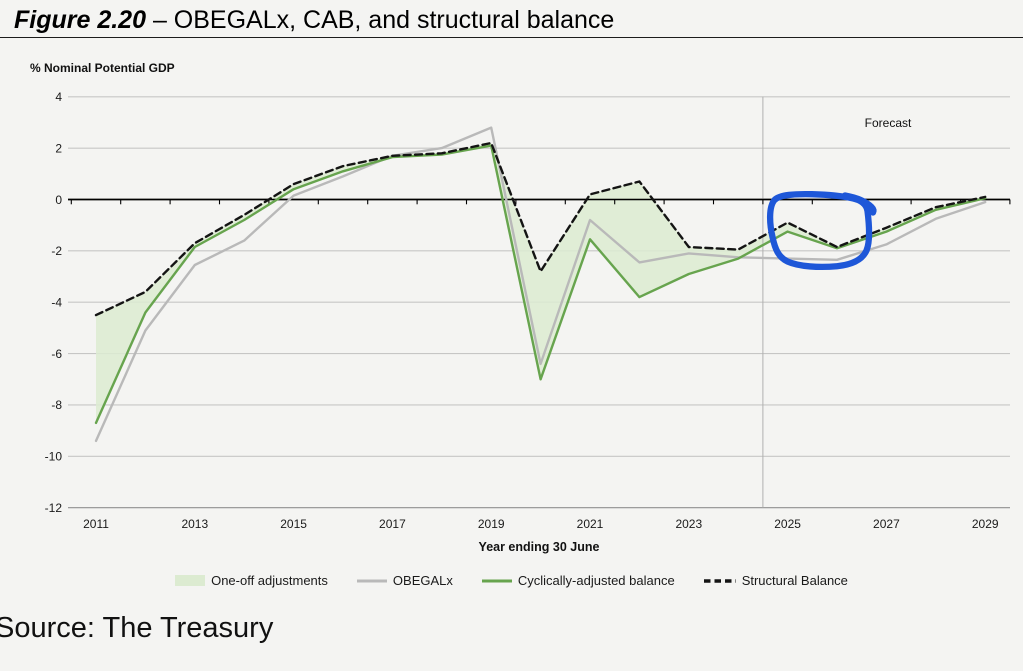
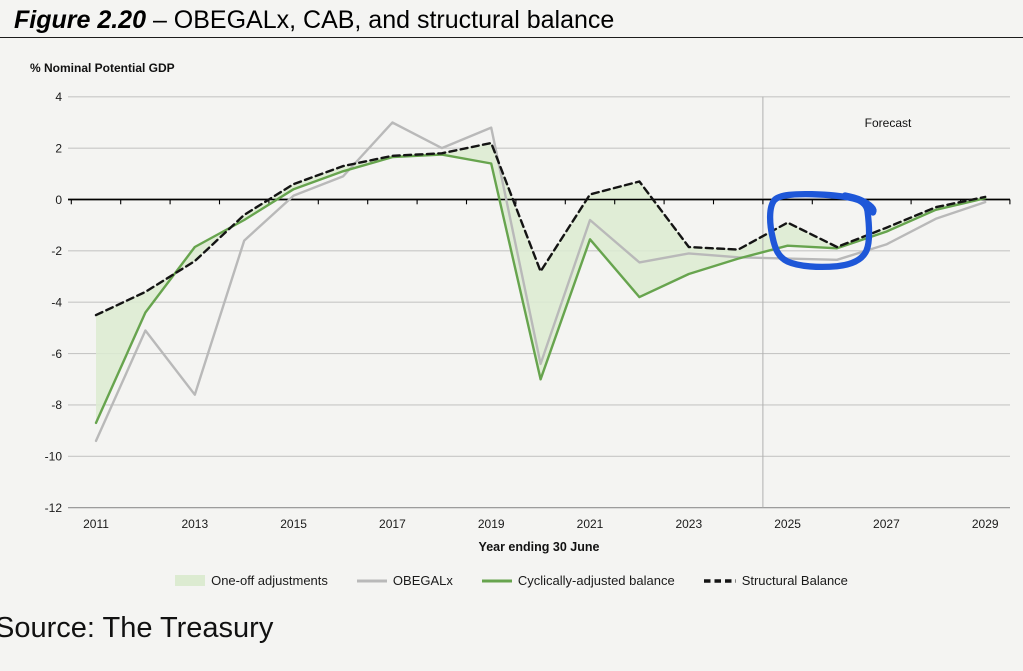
OBEGALx/2013: -2.5 -> -7.6
Structural Balance/2013: -1.7 -> -2.4
OBEGALx/2017: 1.7 -> 3.0
Cyclically-adjusted balance/2019: 2.1 -> 1.4
Cyclically-adjusted balance/2025: -1.2 -> -1.8
